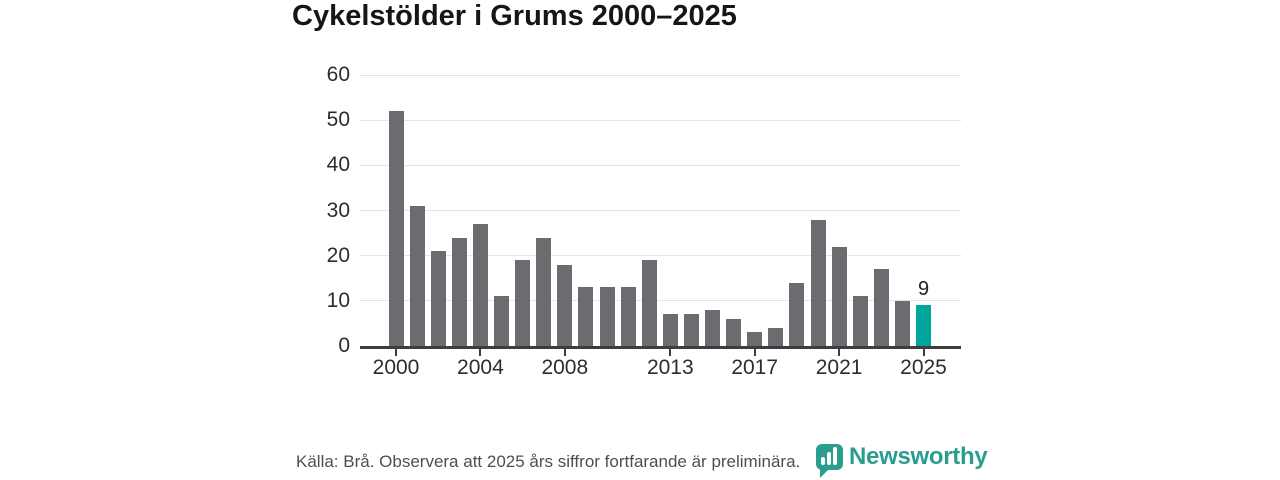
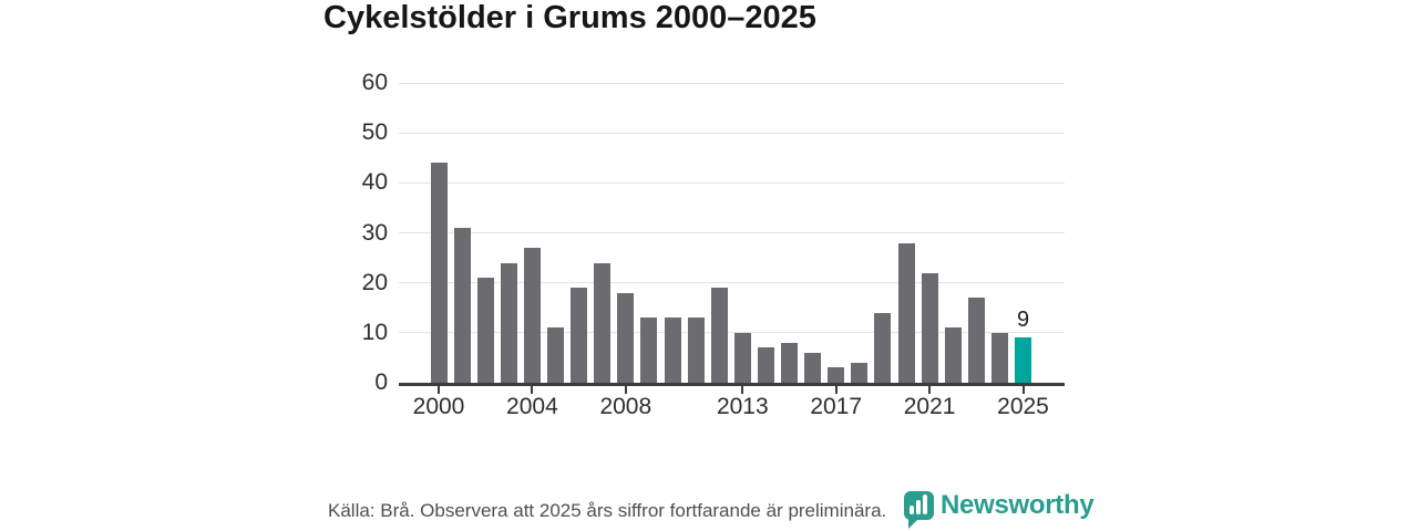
2000: 52 -> 44
2013: 7 -> 10
